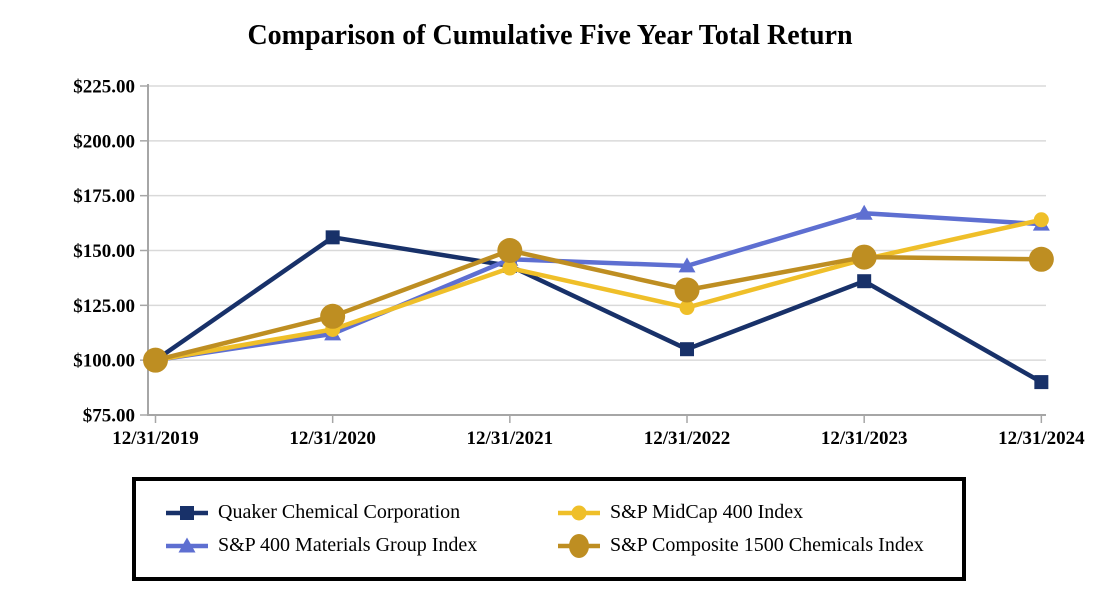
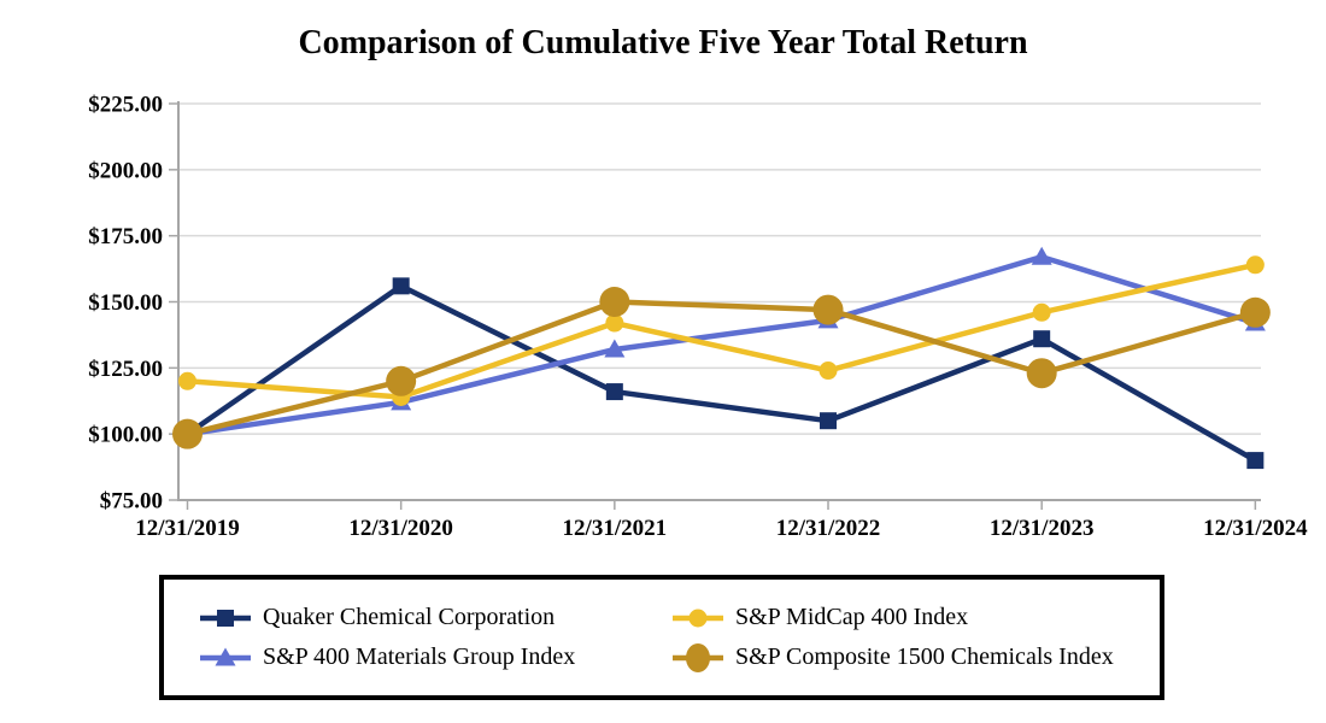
S&P MidCap 400 Index/12/31/2019: $100 -> $120
Quaker Chemical Corporation/12/31/2021: $143 -> $116
S&P 400 Materials Group Index/12/31/2021: $146 -> $132
S&P Composite 1500 Chemicals Index/12/31/2022: $132 -> $147
S&P Composite 1500 Chemicals Index/12/31/2023: $147 -> $123
S&P 400 Materials Group Index/12/31/2024: $162 -> $142
